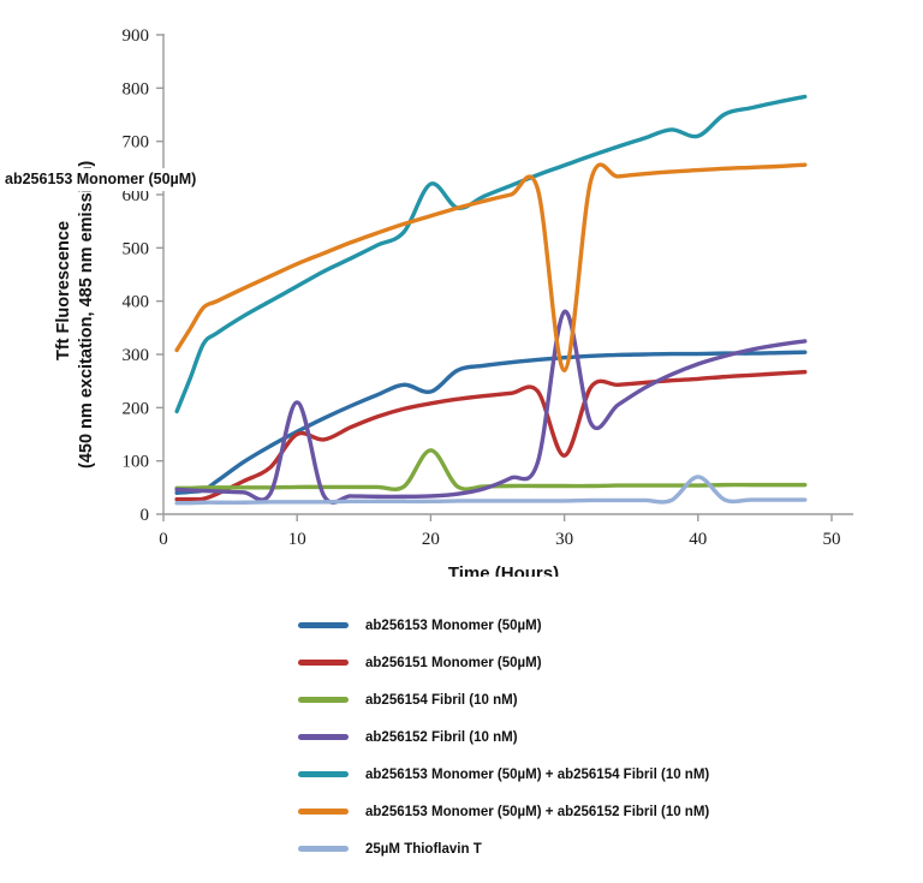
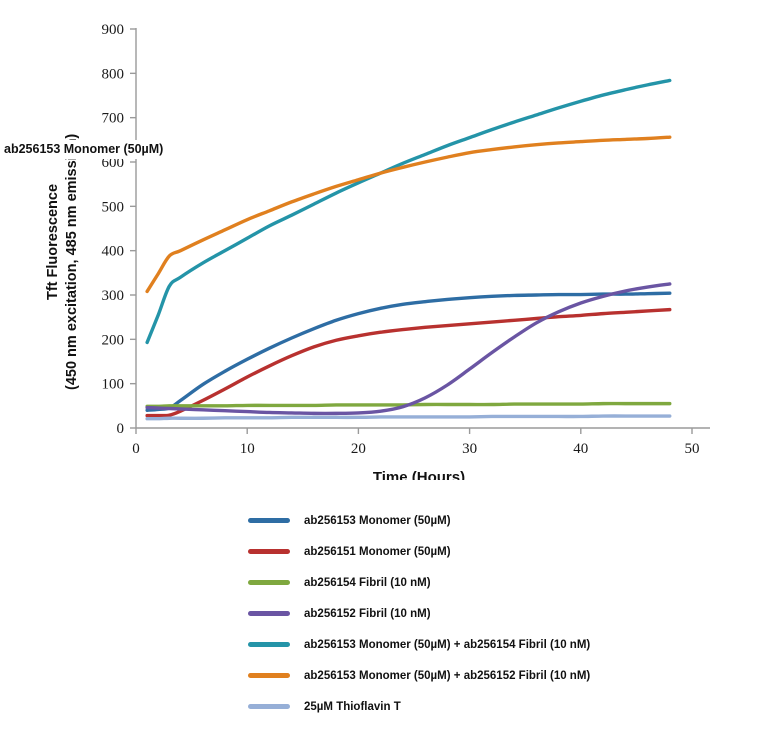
ab256151 Monomer (50µM)/10: 150 -> 120
ab256152 Fibril (10 nM)/10: 210 -> 40
ab256153 Monomer (50µM)/20: 230 -> 260
ab256154 Fibril (10 nM)/20: 120 -> 50
ab256153 Monomer (50µM) + ab256154 Fibril (10 nM)/20: 620 -> 550
ab256151 Monomer (50µM)/30: 110 -> 240
ab256152 Fibril (10 nM)/30: 380 -> 130
ab256153 Monomer (50µM) + ab256152 Fibril (10 nM)/30: 270 -> 620
ab256153 Monomer (50µM) + ab256154 Fibril (10 nM)/40: 710 -> 740
25µM Thioflavin T/40: 70 -> 30
